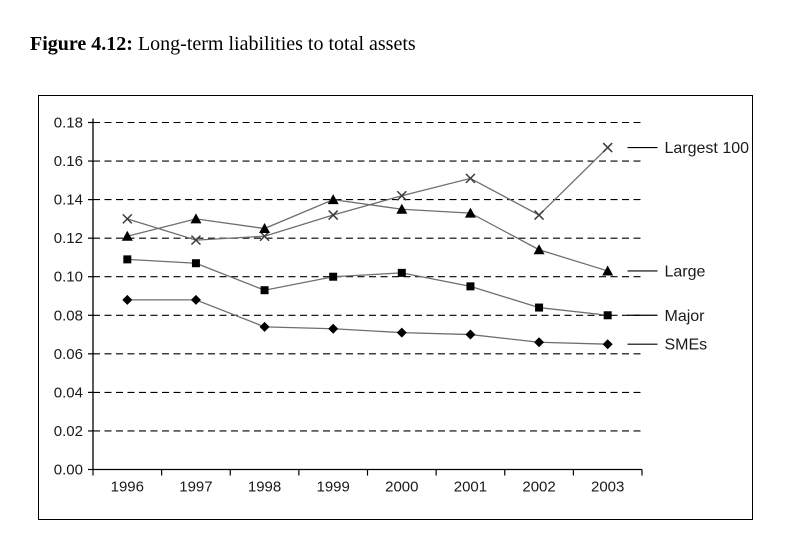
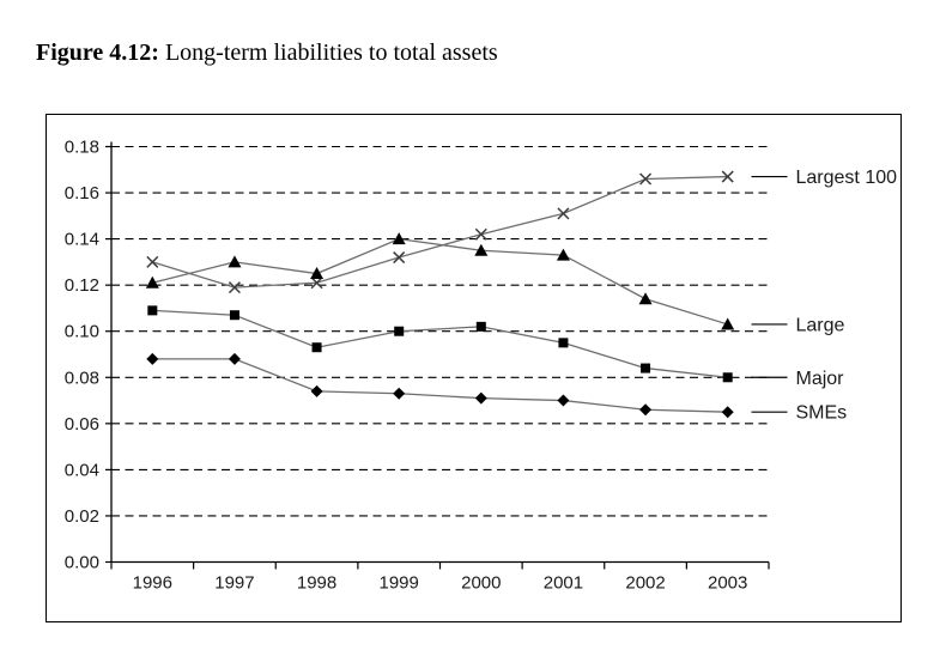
Largest 100/2002: 0.132 -> 0.166
